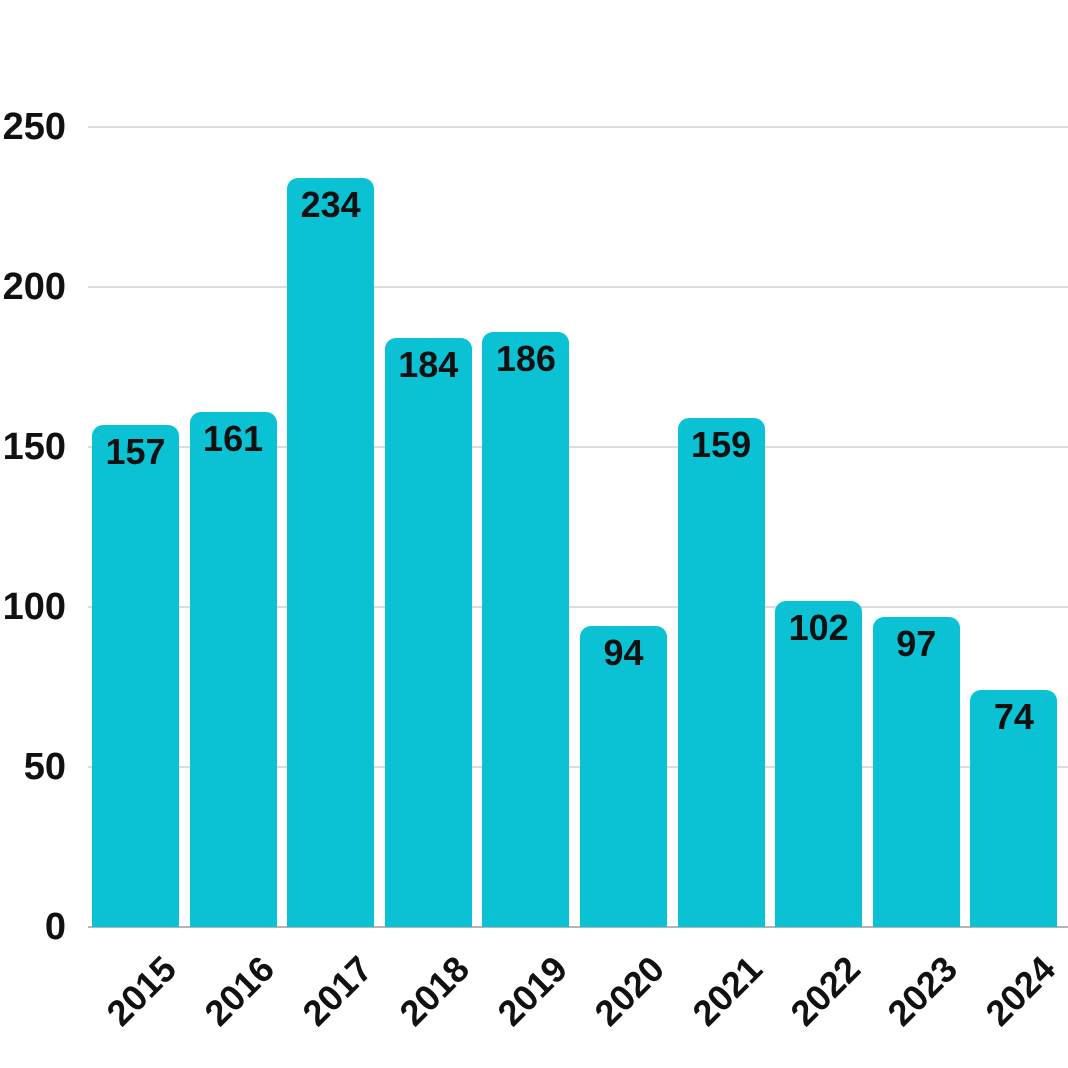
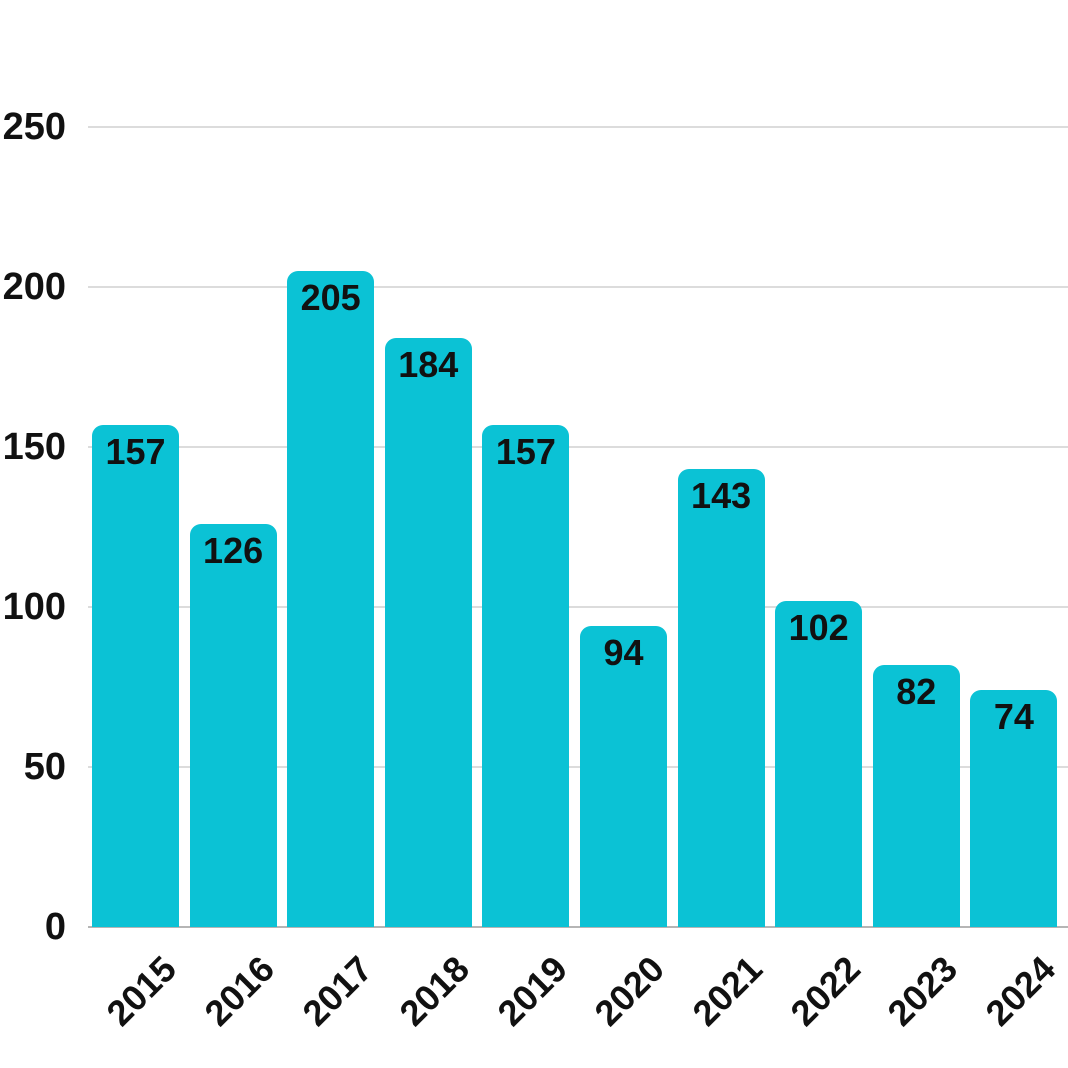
2016: 161 -> 126
2017: 234 -> 205
2019: 186 -> 157
2021: 159 -> 143
2023: 97 -> 82
